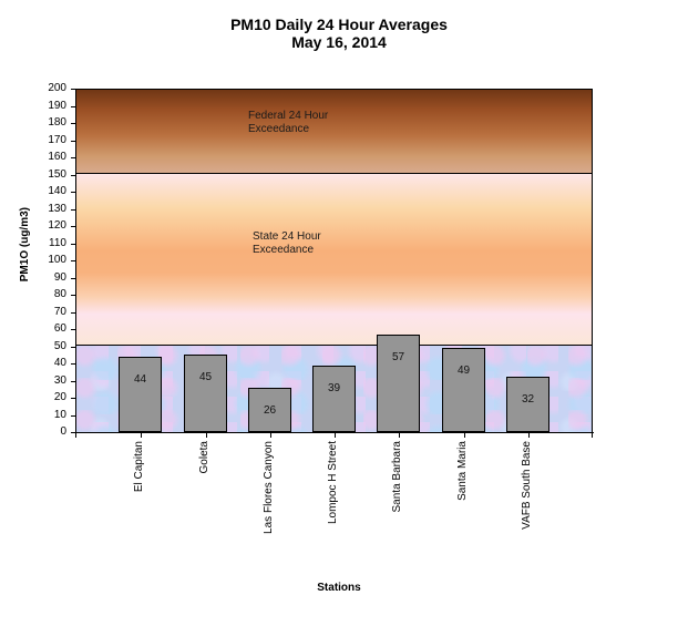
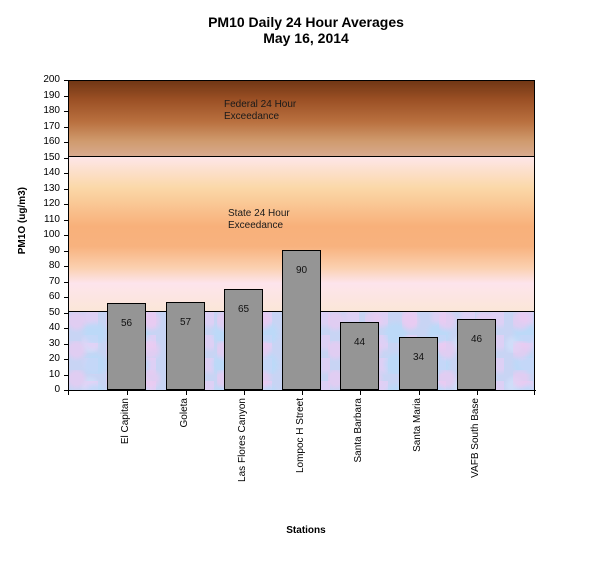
El Capitan: 44 -> 56
Goleta: 45 -> 57
Las Flores Canyon: 26 -> 65
Lompoc H Street: 39 -> 90
Santa Barbara: 57 -> 44
Santa Maria: 49 -> 34
VAFB South Base: 32 -> 46
